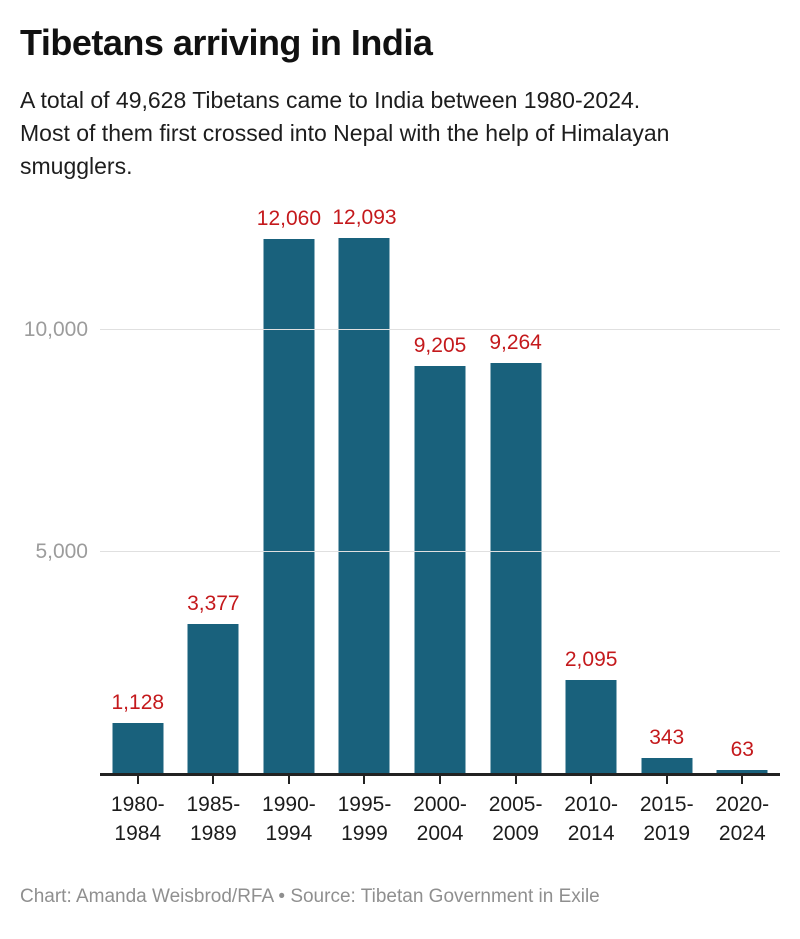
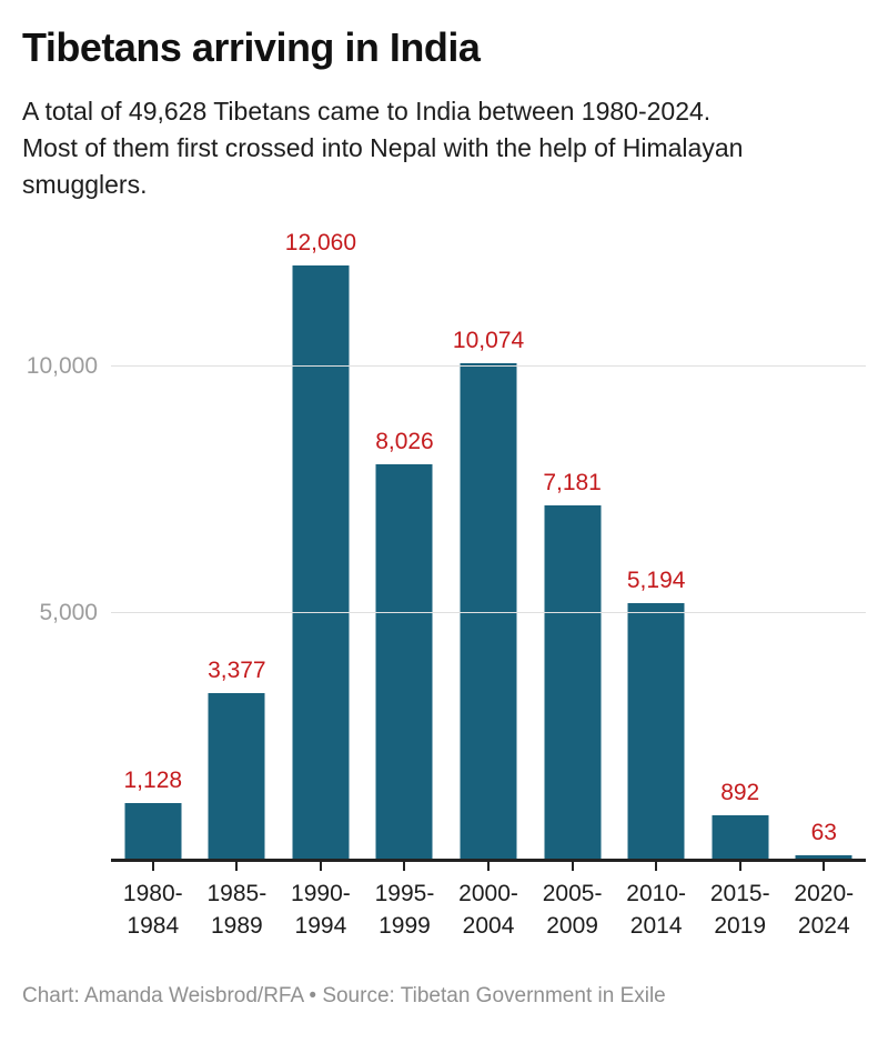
1995- 1999: 12,093 -> 8,026
2000- 2004: 9,205 -> 10,074
2005- 2009: 9,264 -> 7,181
2010- 2014: 2,095 -> 5,194
2015- 2019: 343 -> 892
